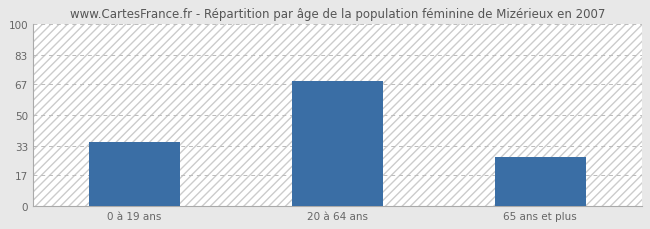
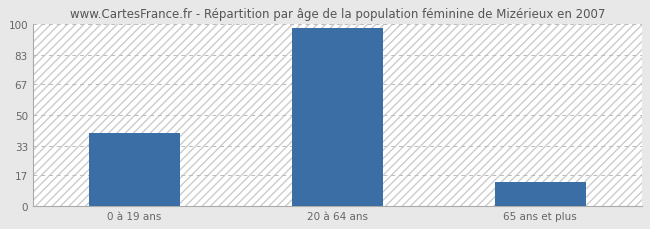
0 à 19 ans: 35 -> 40
20 à 64 ans: 69 -> 98
65 ans et plus: 27 -> 13
